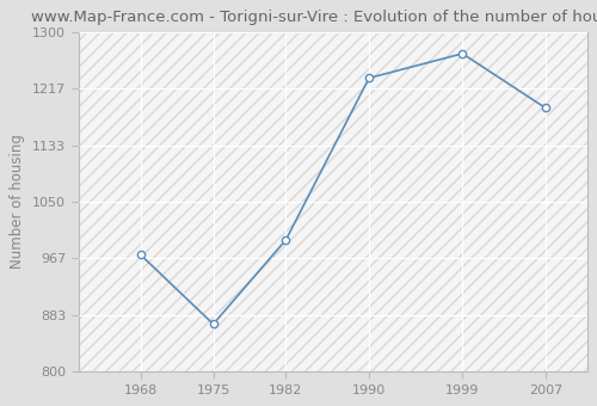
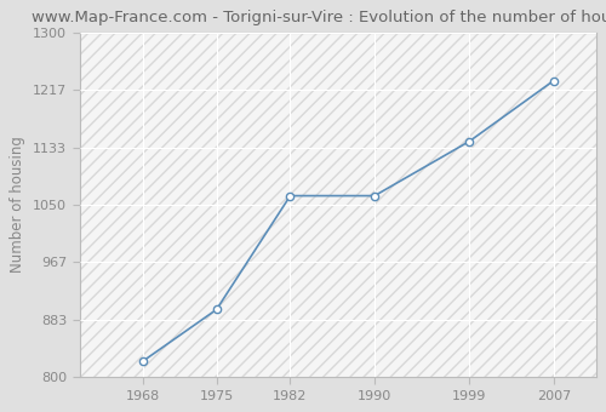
1968: 972 -> 823
1975: 870 -> 898
1982: 994 -> 1063
1990: 1232 -> 1063
1999: 1268 -> 1142
2007: 1188 -> 1230
